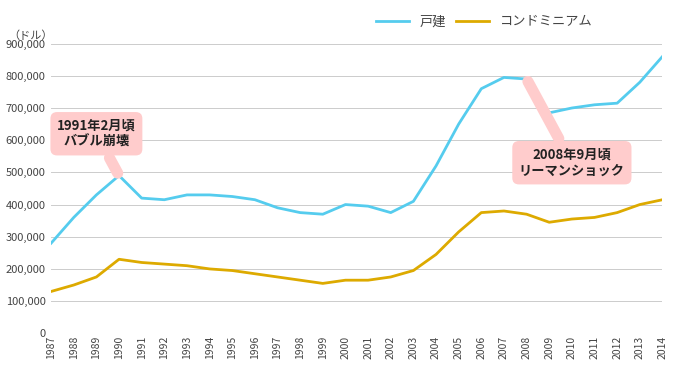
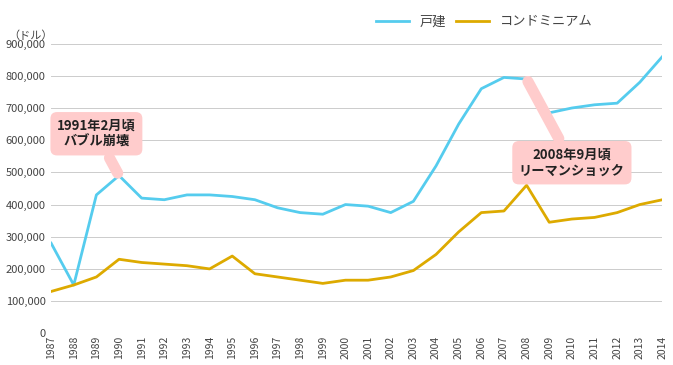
戸建/1988: 360,000 -> 150,000
コンドミニアム/1995: 195,000 -> 240,000
コンドミニアム/2008: 370,000 -> 460,000
